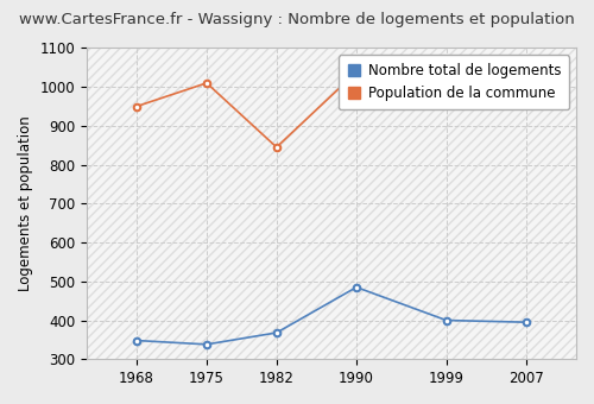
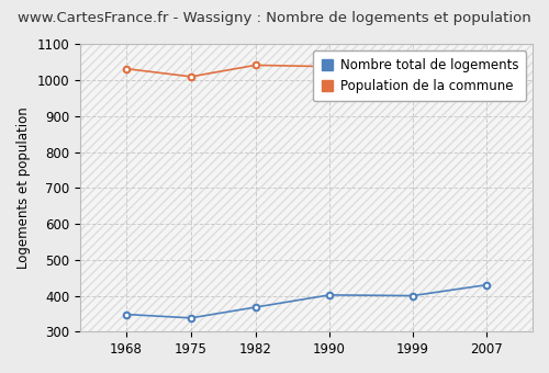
Population de la commune/1968: 950 -> 1032
Population de la commune/1982: 845 -> 1042
Nombre total de logements/1990: 485 -> 402
Nombre total de logements/2007: 395 -> 430
